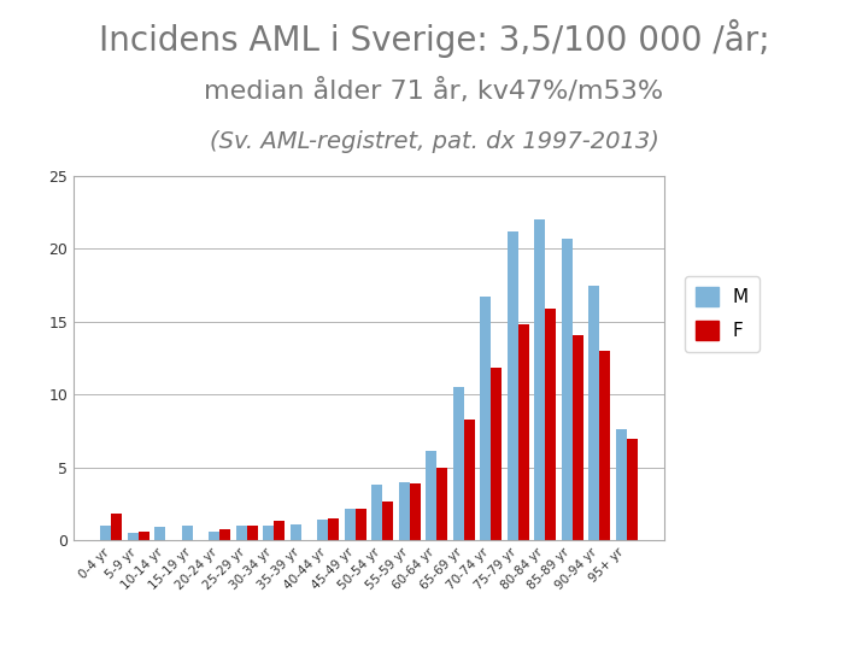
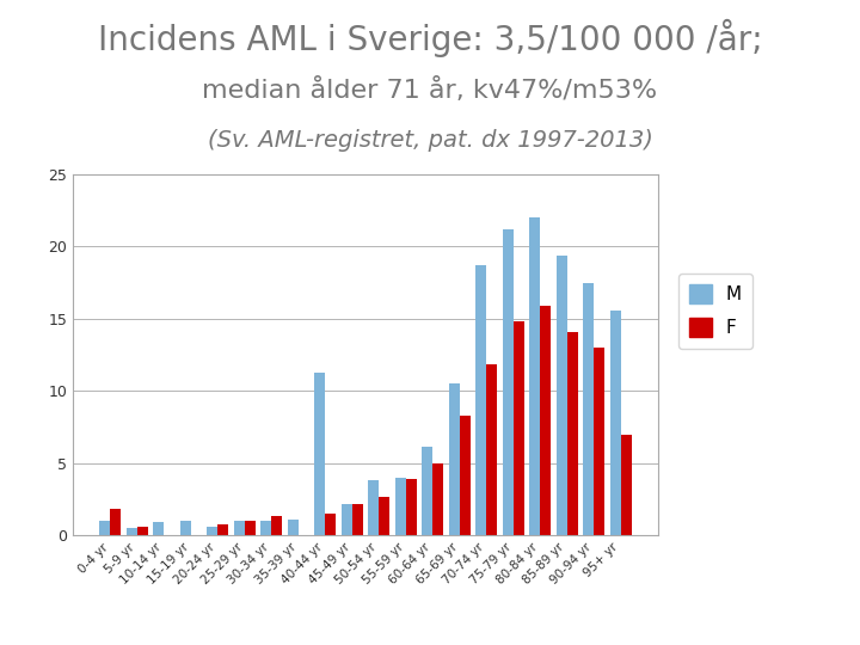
M/40-44 yr: 1.4 -> 11.3
M/70-74 yr: 16.7 -> 18.7
M/85-89 yr: 20.7 -> 19.4
M/95+ yr: 7.6 -> 15.6
